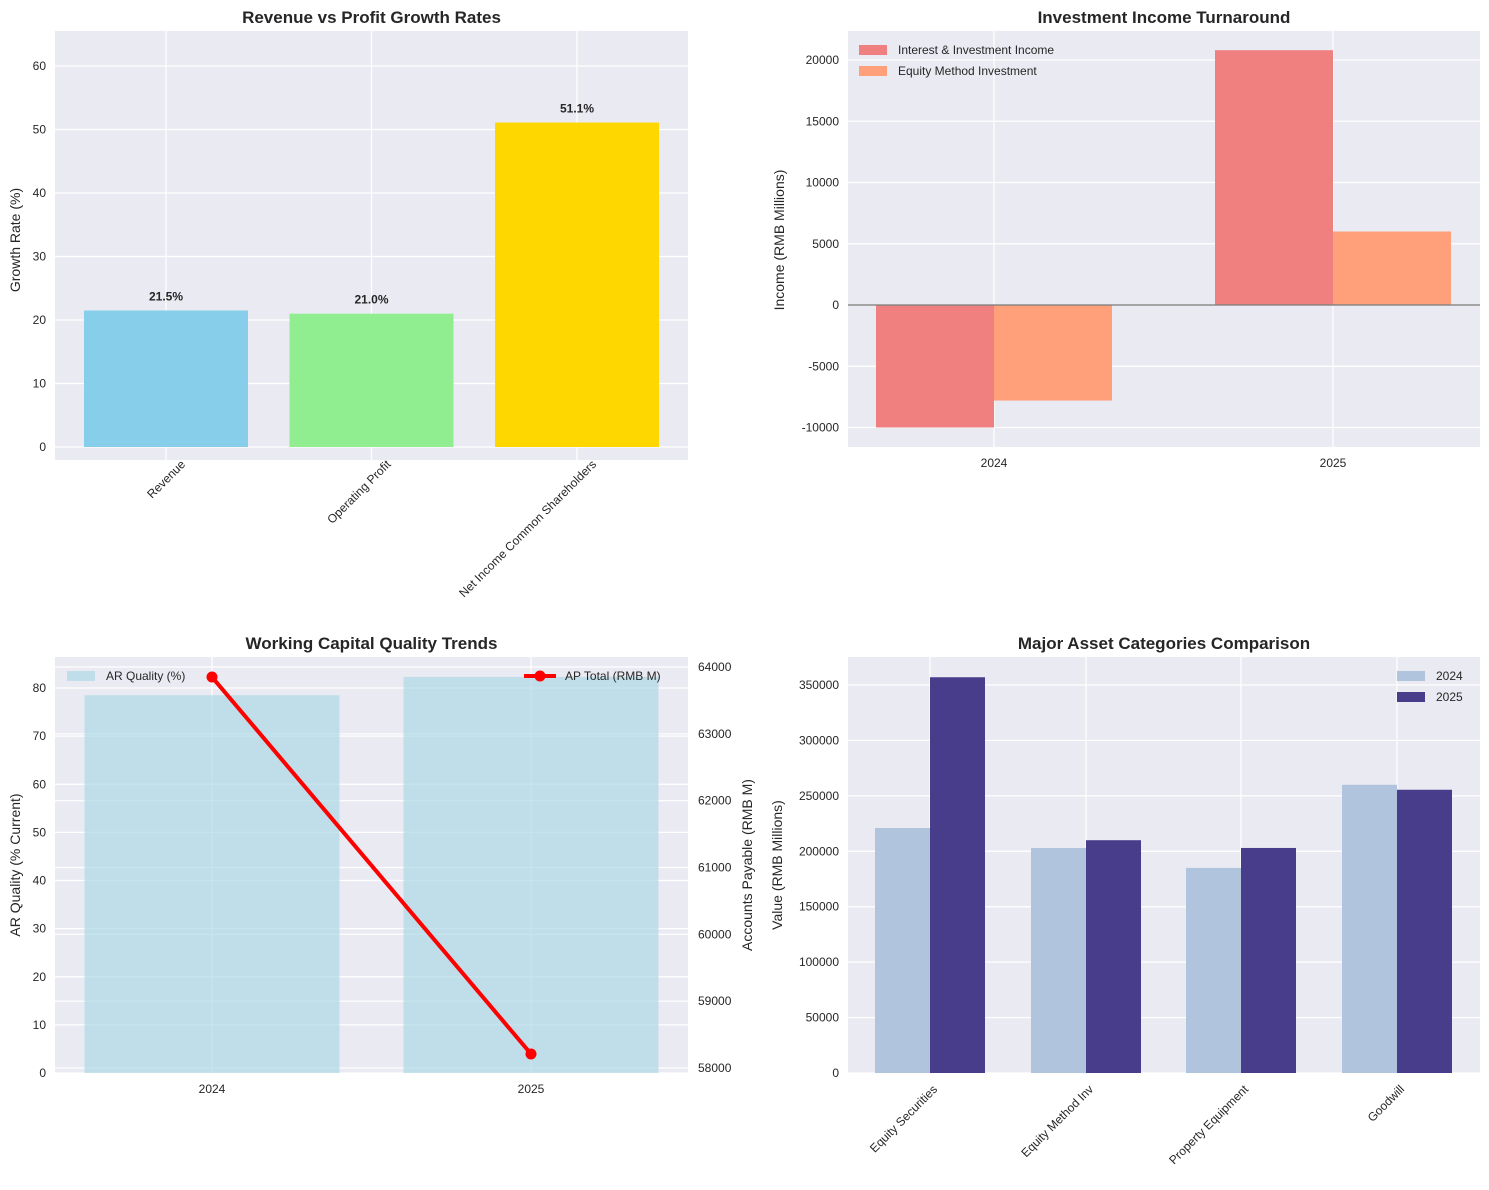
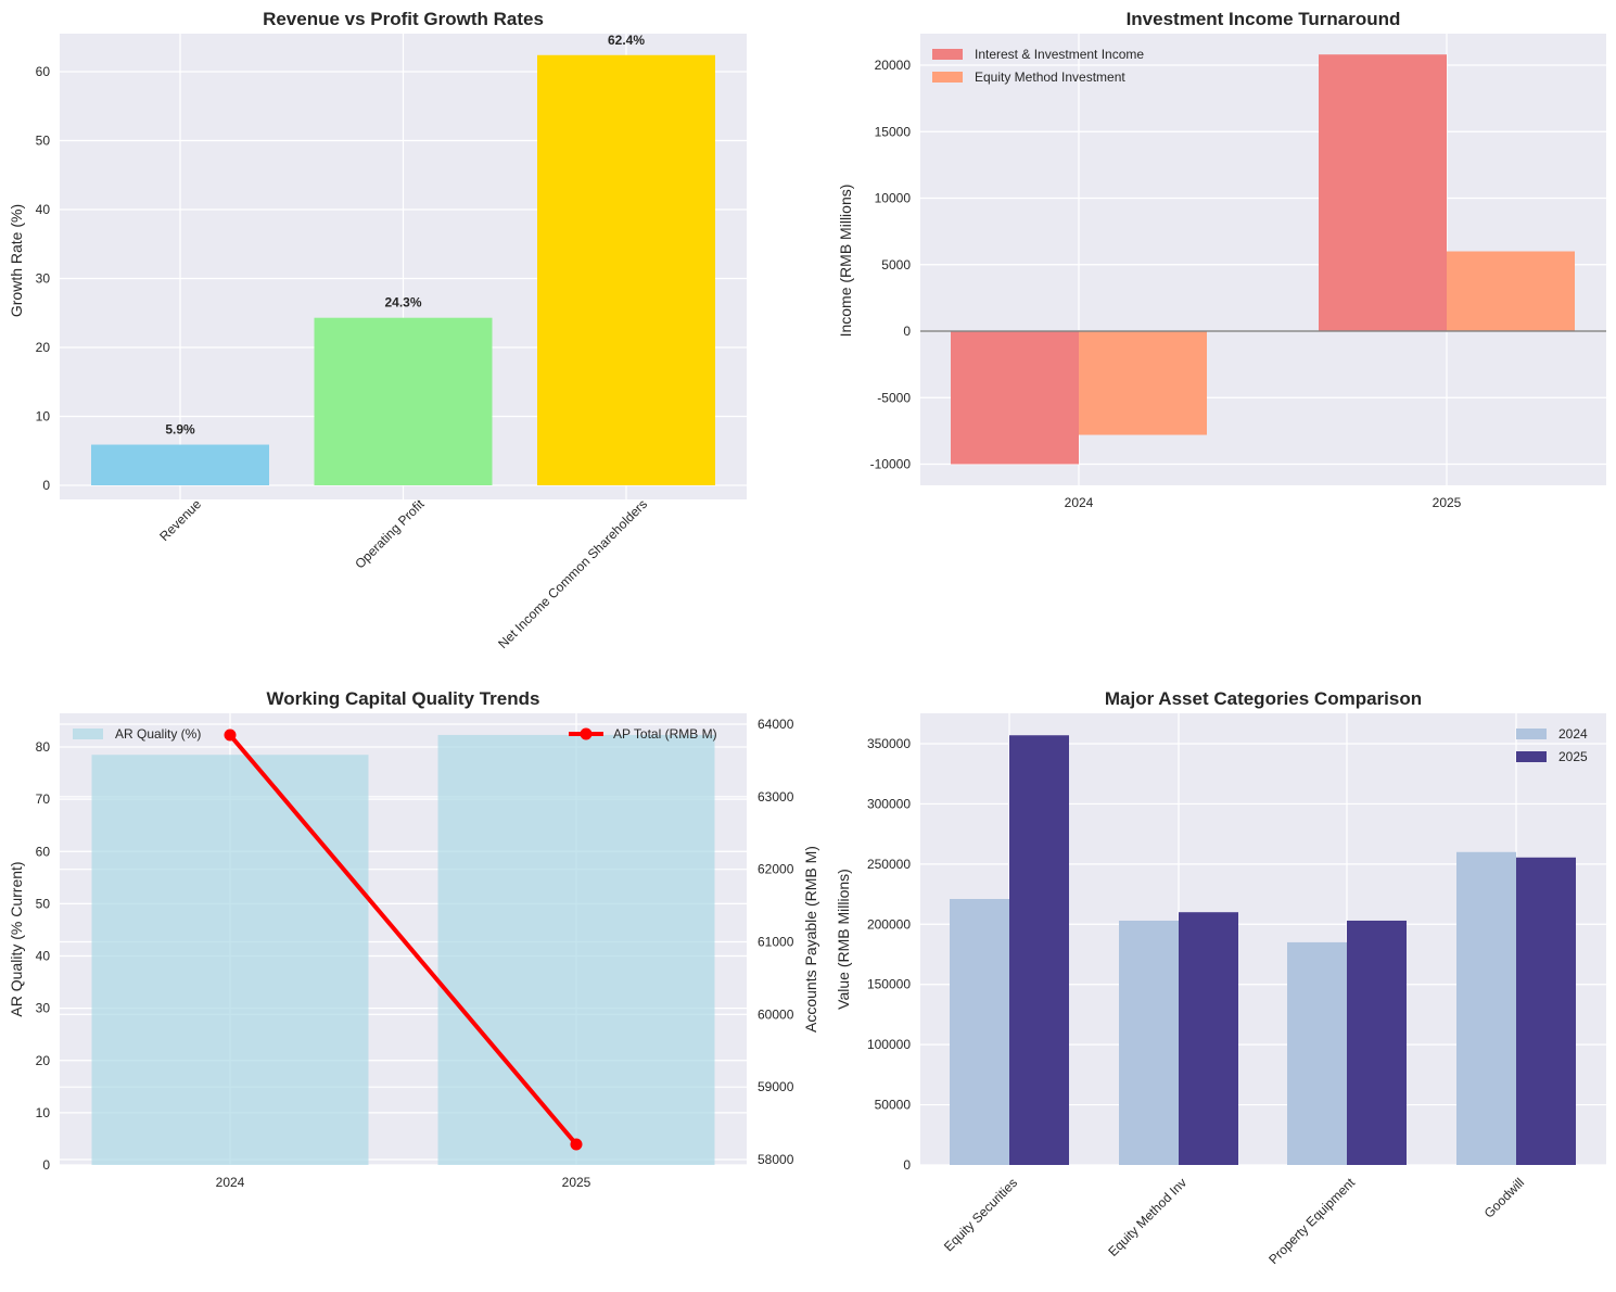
Revenue vs Profit Growth Rates/Revenue: 21.5% -> 5.9%
Revenue vs Profit Growth Rates/Operating Profit: 21.0% -> 24.3%
Revenue vs Profit Growth Rates/Net Income Common Shareholders: 51.1% -> 62.4%
